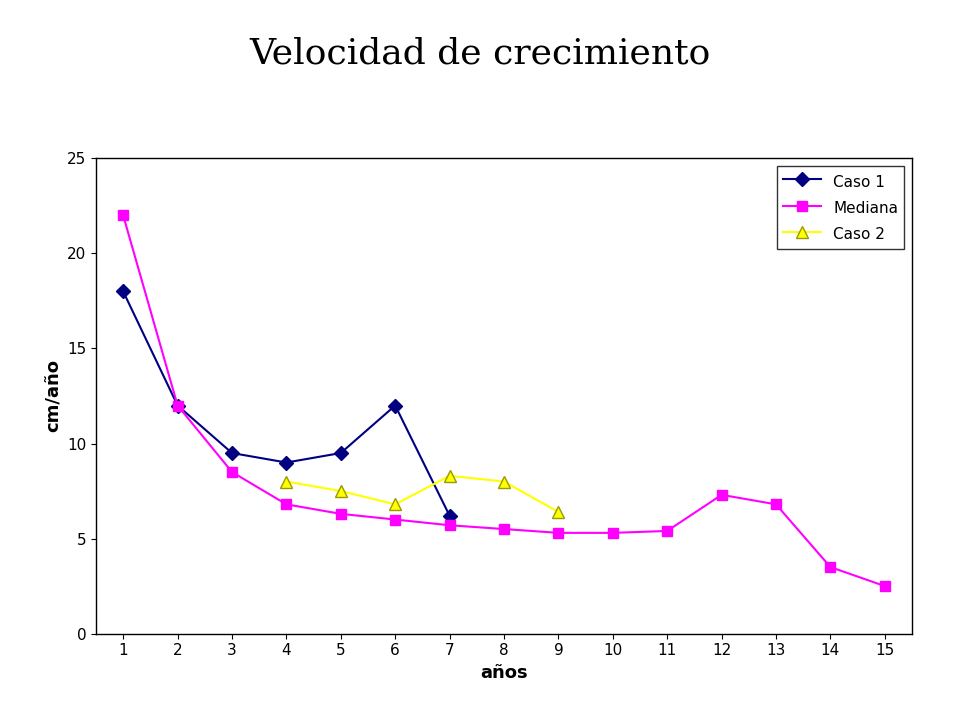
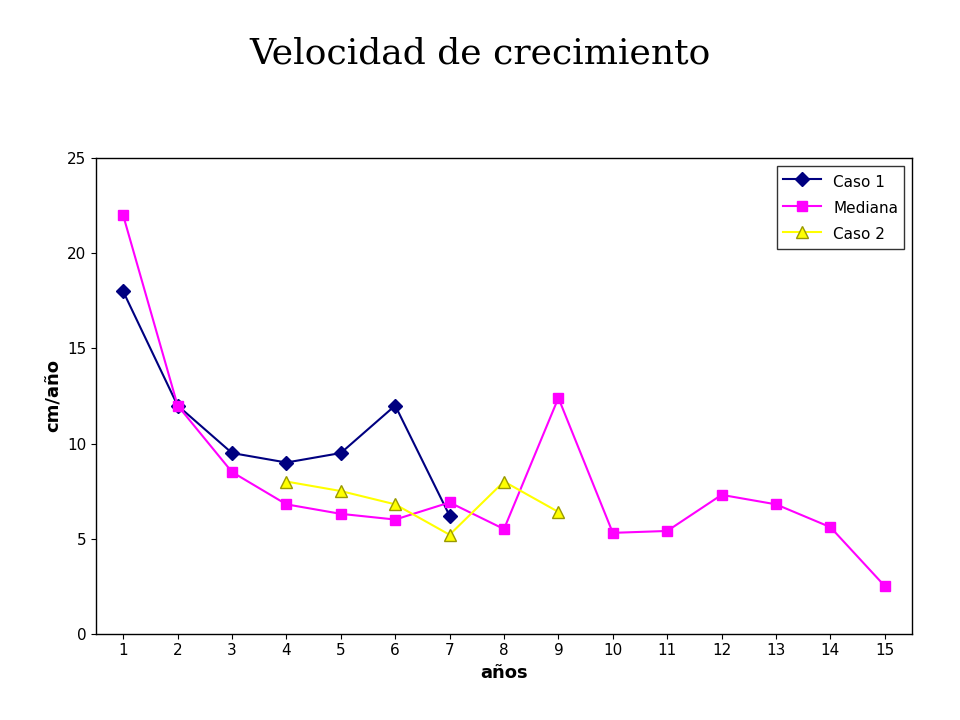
Mediana/7: 5.7 -> 6.9
Caso 2/7: 8.3 -> 5.2
Mediana/9: 5.3 -> 12.4
Mediana/14: 3.5 -> 5.6
